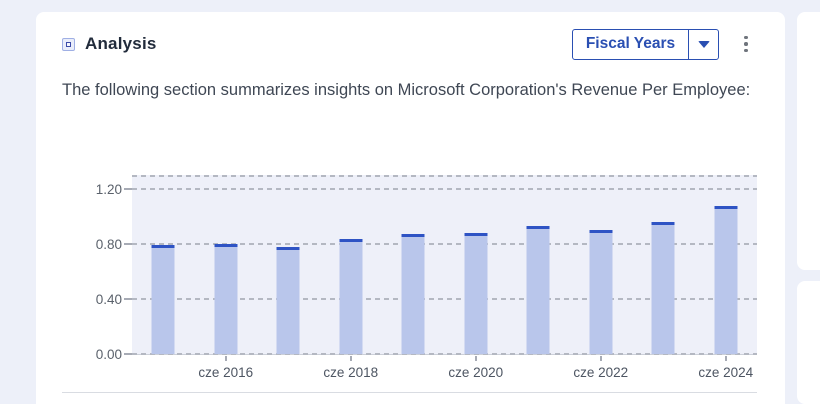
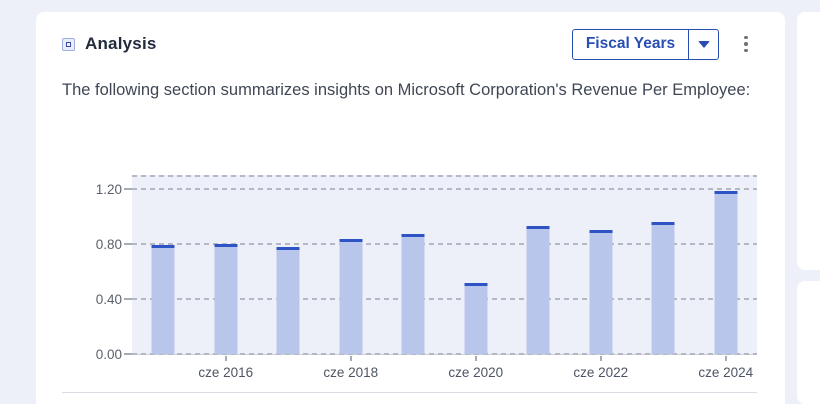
cze 2020: 0.88 -> 0.52
cze 2024: 1.08 -> 1.19
